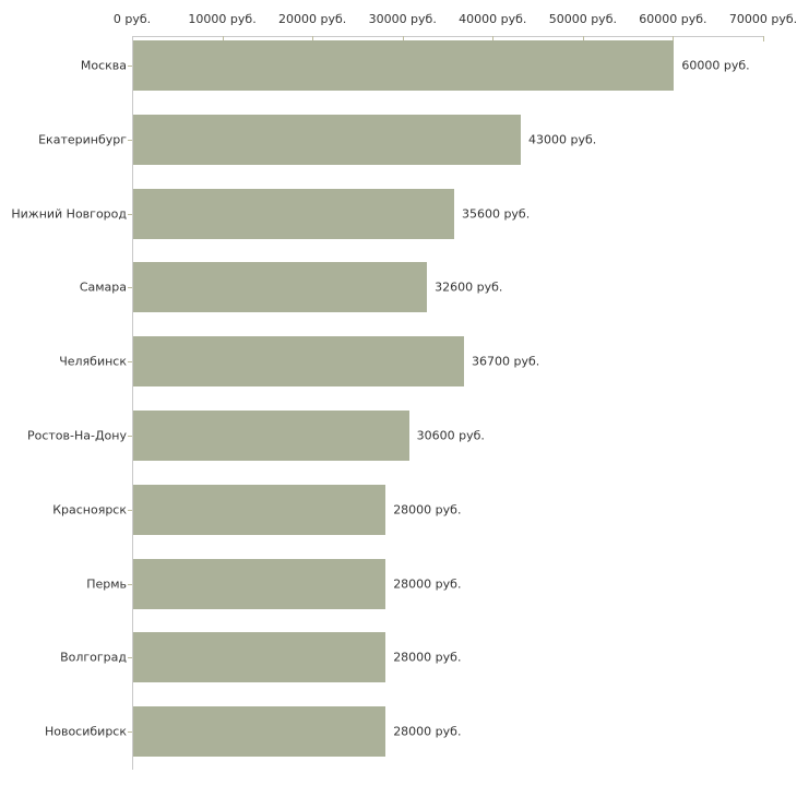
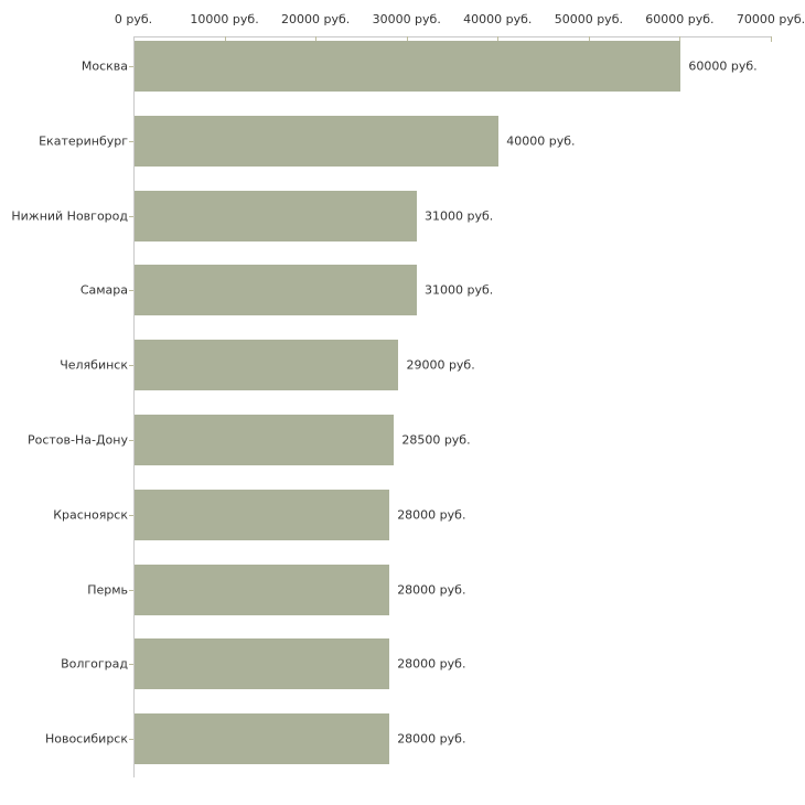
Екатеринбург: 43000 -> 40000
Нижний Новгород: 35600 -> 31000
Самара: 32600 -> 31000
Челябинск: 36700 -> 29000
Ростов-На-Дону: 30600 -> 28500
